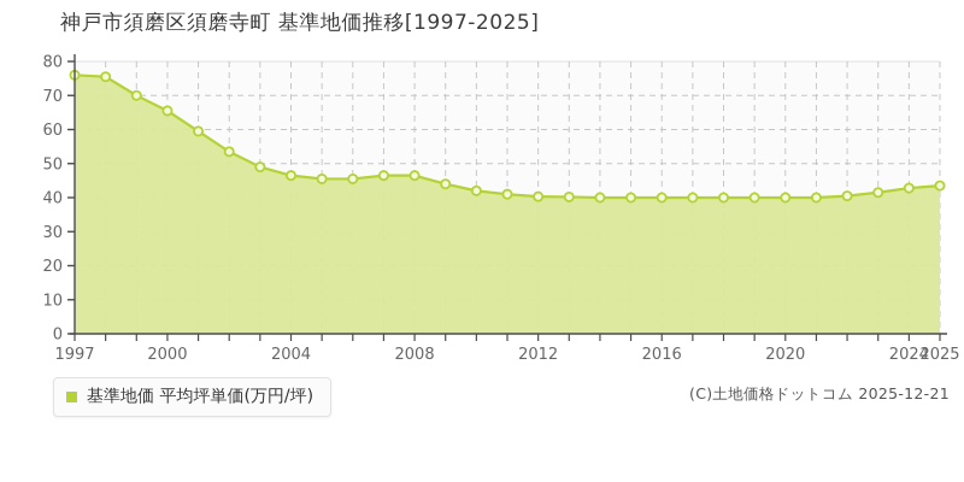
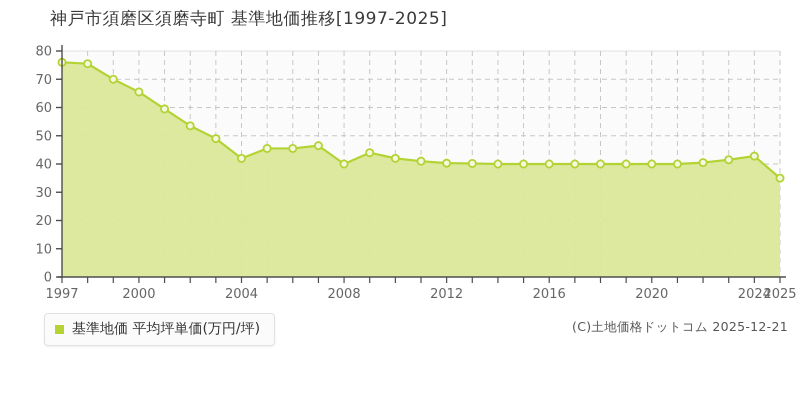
2004: 46 -> 42
2008: 46 -> 40
2025: 44 -> 35
